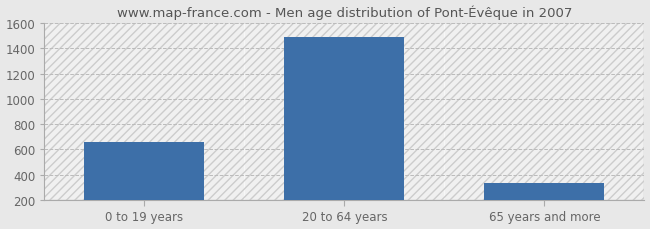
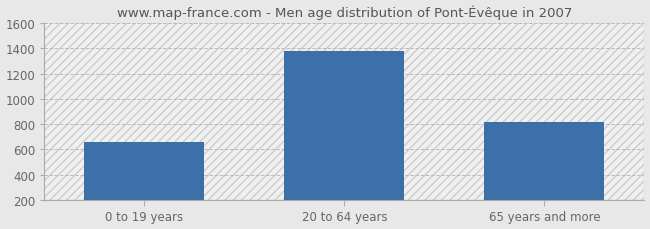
20 to 64 years: 1490 -> 1380
65 years and more: 340 -> 820
